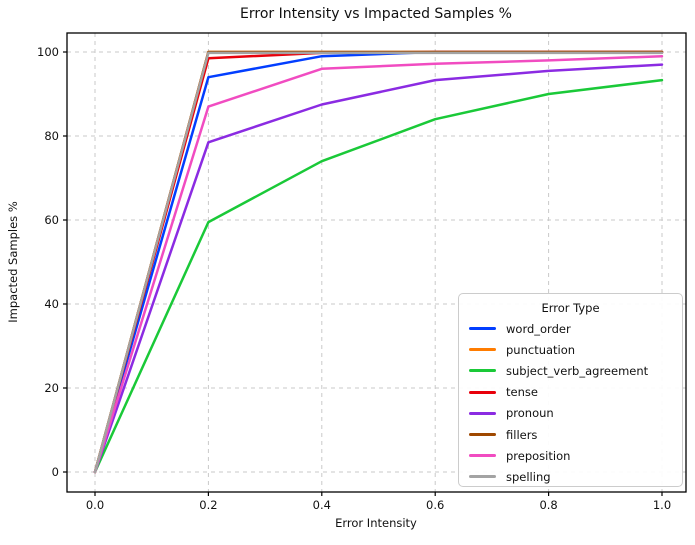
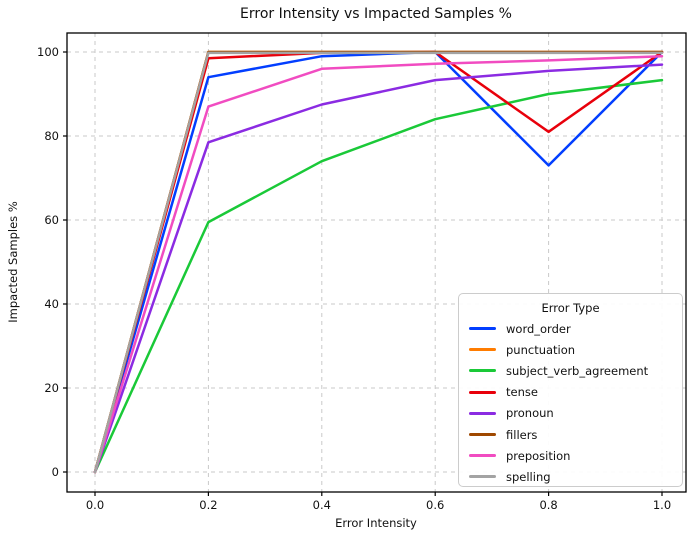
word_order/0.8: 100 -> 73
tense/0.8: 100 -> 81
